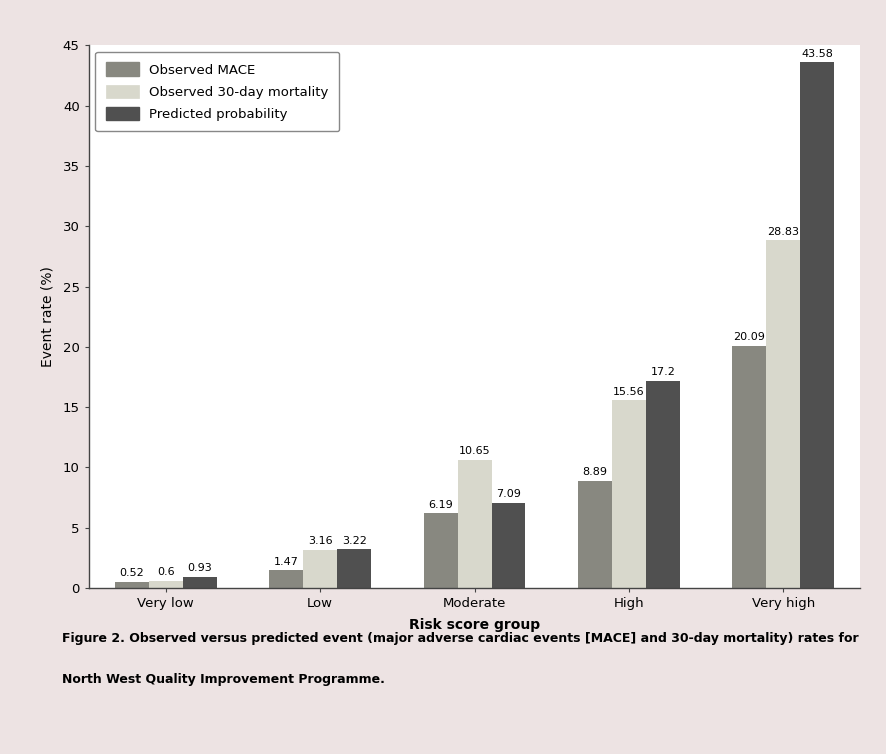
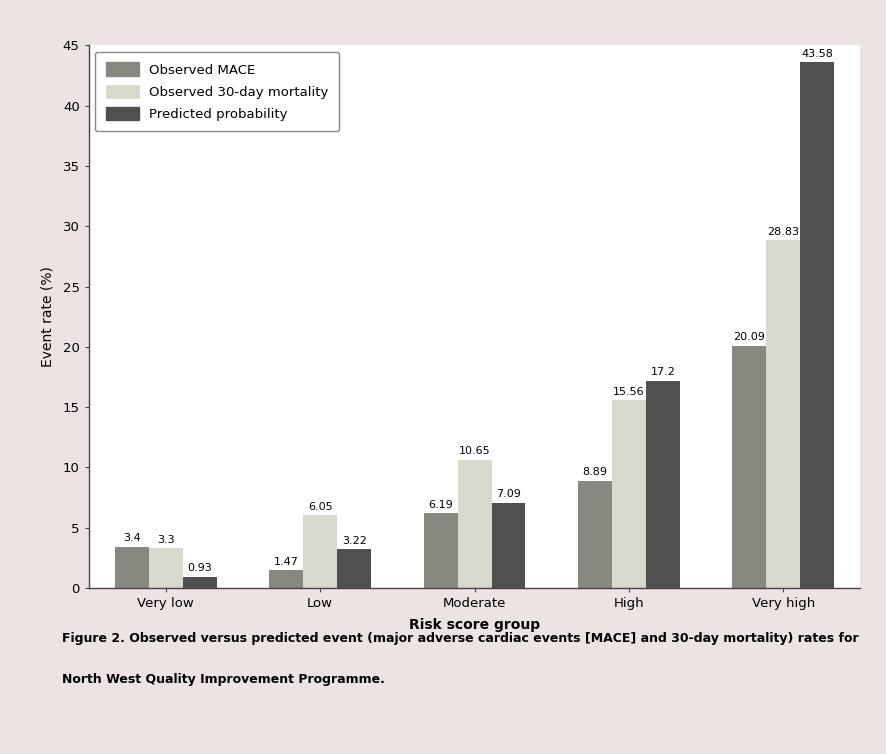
Observed MACE/Very low: 0.52 -> 3.4
Observed 30-day mortality/Very low: 0.6 -> 3.3
Observed 30-day mortality/Low: 3.16 -> 6.05
